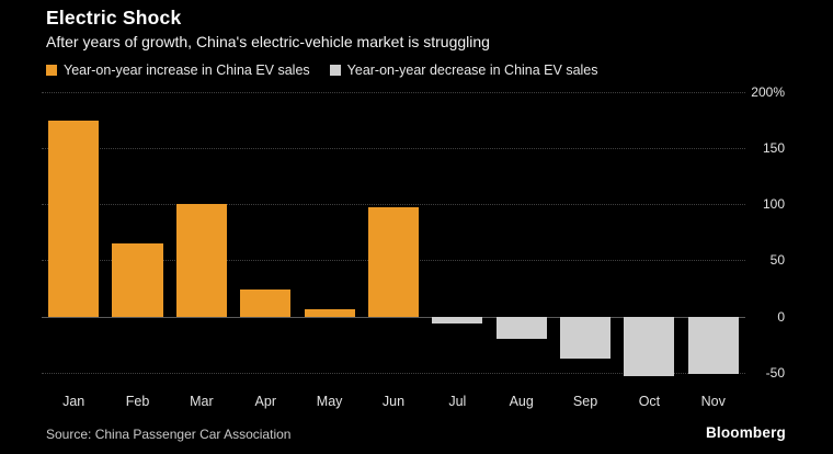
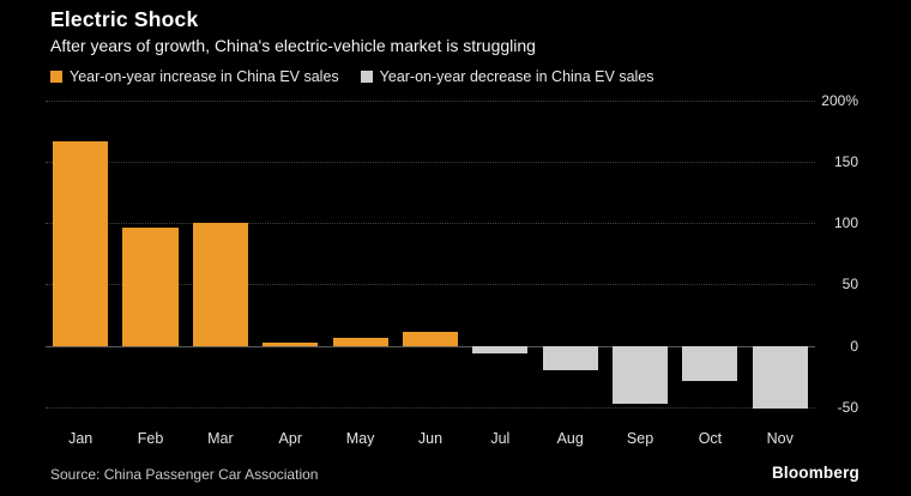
Jan: 175% -> 167%
Feb: 65% -> 96%
Apr: 24% -> 3%
Jun: 97% -> 11%
Sep: -38% -> -47%
Oct: -53% -> -29%
